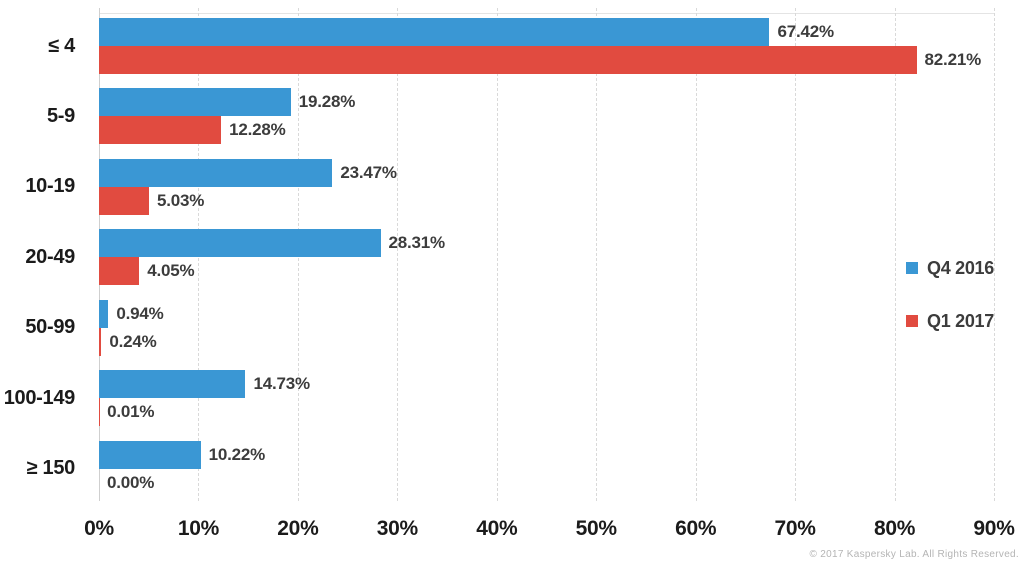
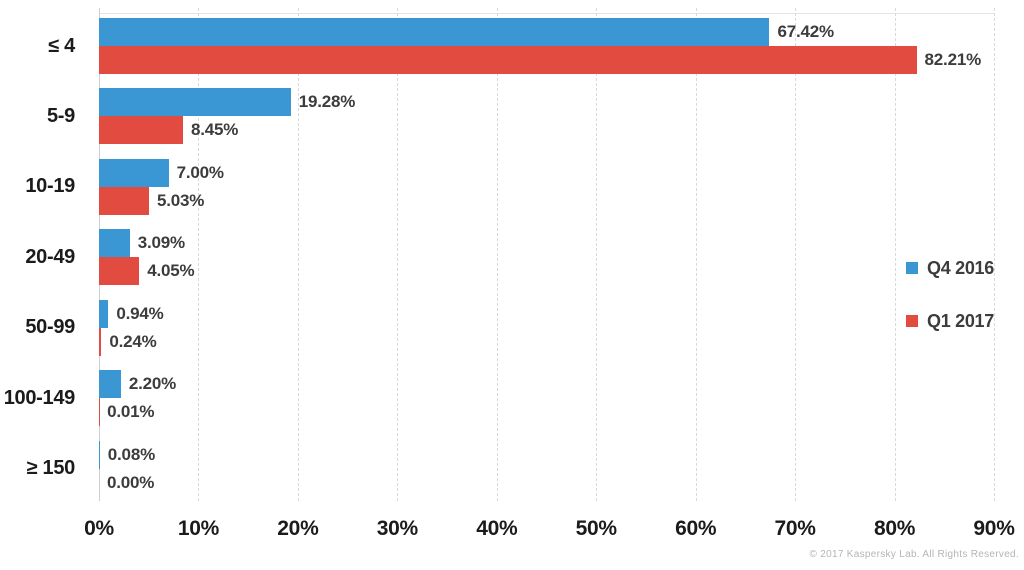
Q1 2017/5-9: 12.28% -> 8.45%
Q4 2016/10-19: 23.47% -> 7.00%
Q4 2016/20-49: 28.31% -> 3.09%
Q4 2016/100-149: 14.73% -> 2.20%
Q4 2016/≥ 150: 10.22% -> 0.08%
